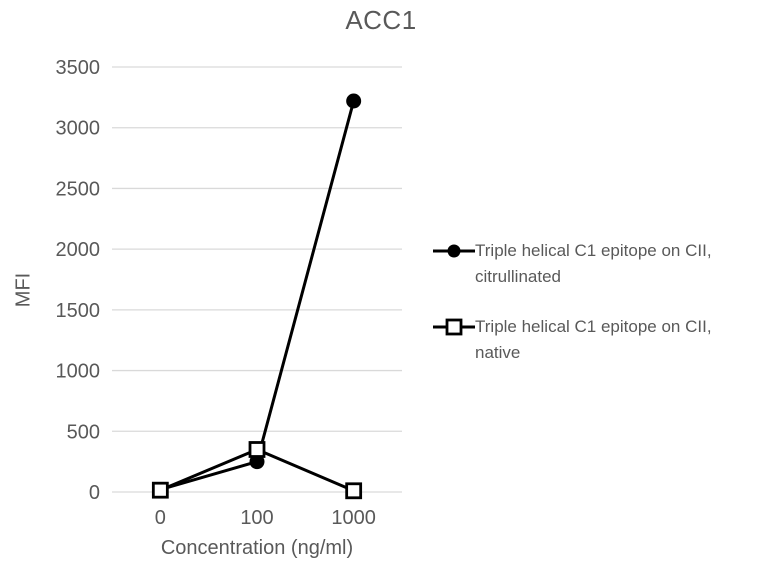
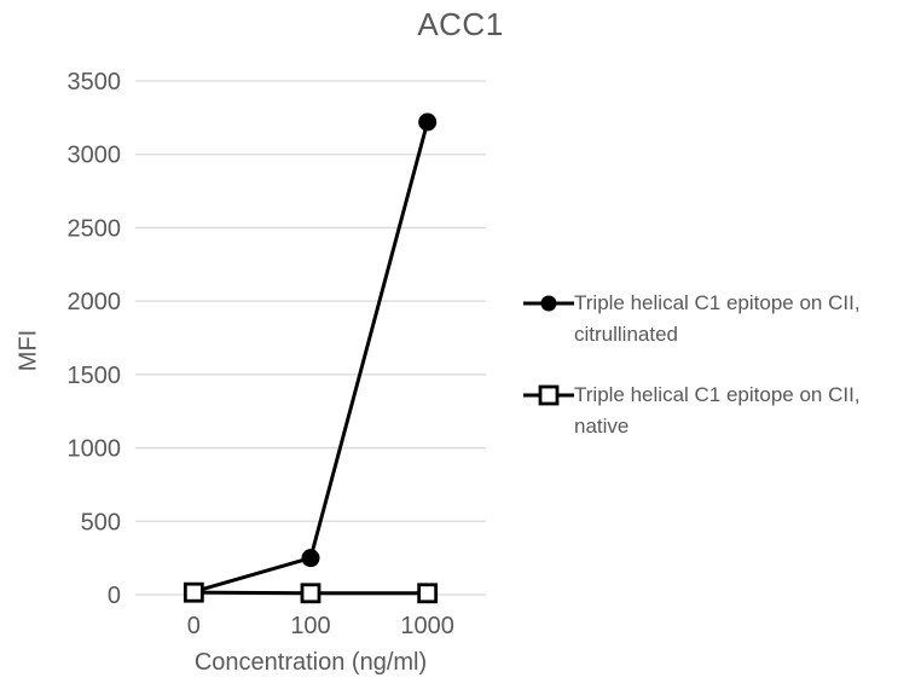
Triple helical C1 epitope on CII, native/100: 350 -> 10
